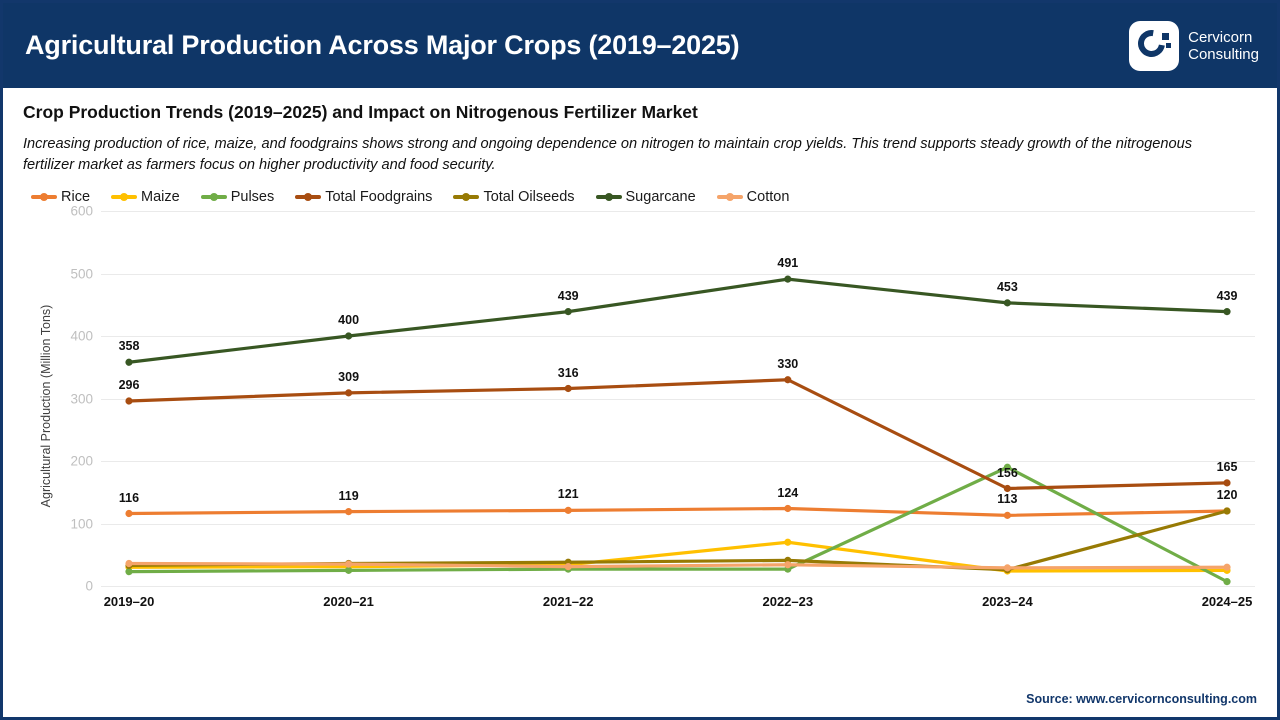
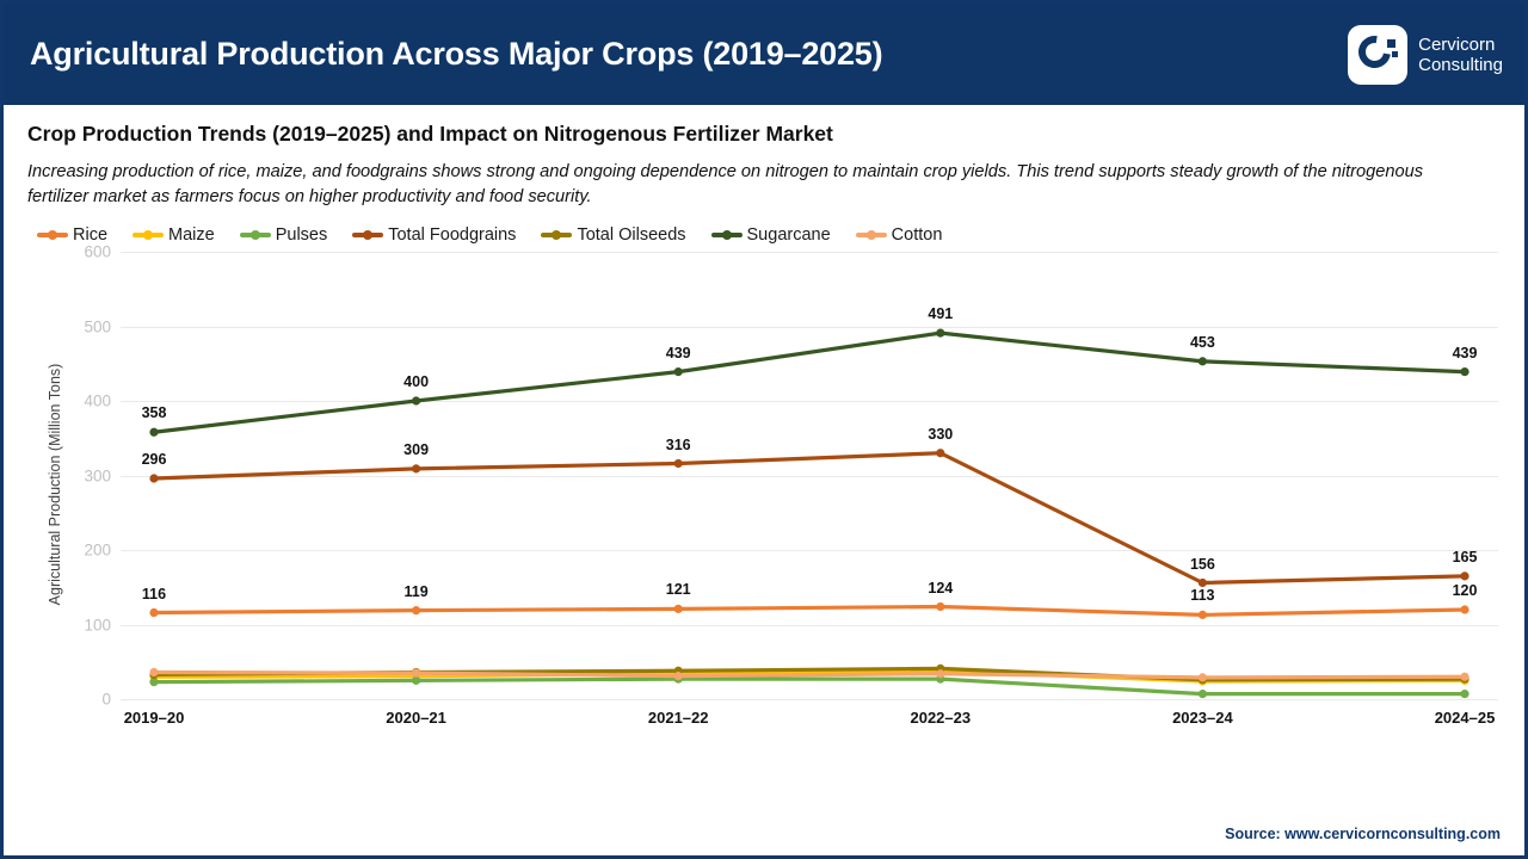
Maize/2022–23: 70 -> 40
Pulses/2023–24: 190 -> 10
Total Oilseeds/2024–25: 120 -> 30
